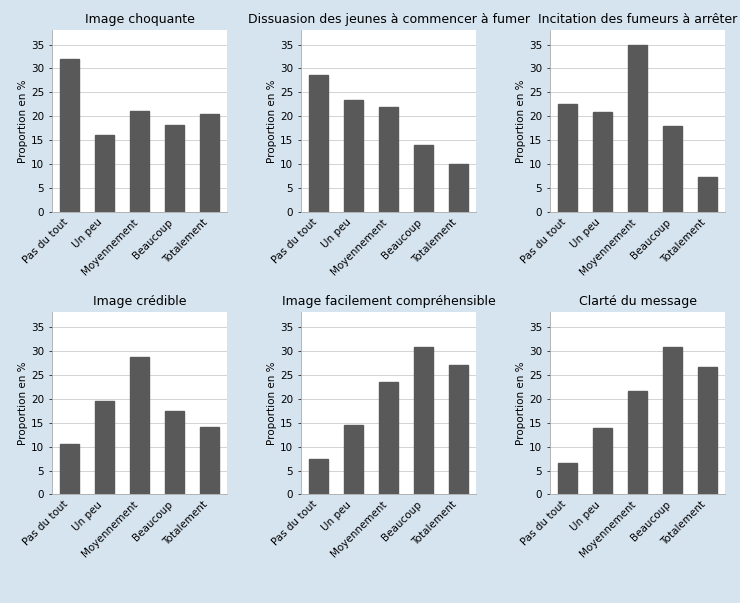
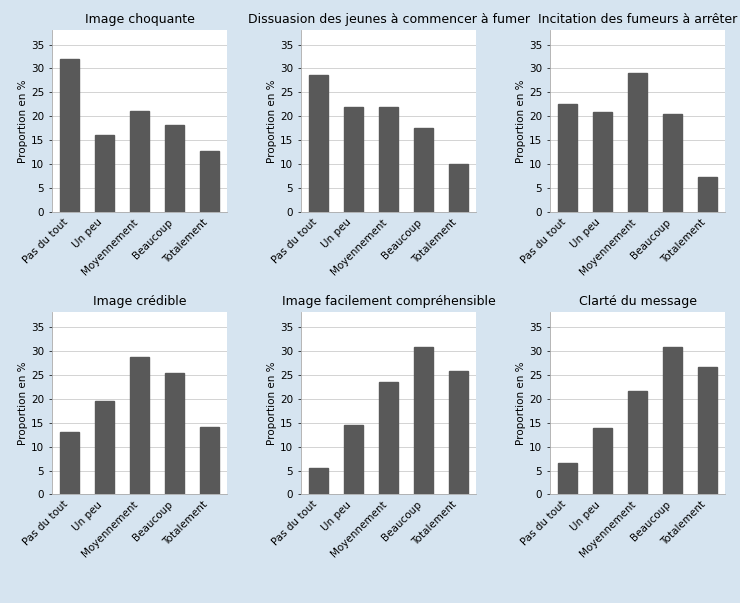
Image choquante/Totalement: 20.5 -> 12.7
Dissuasion des jeunes à commencer à fumer/Un peu: 23.5 -> 22.0
Dissuasion des jeunes à commencer à fumer/Beaucoup: 14.0 -> 17.5
Incitation des fumeurs à arrêter/Moyennement: 35.0 -> 29.0
Incitation des fumeurs à arrêter/Beaucoup: 18.0 -> 20.5
Image crédible/Pas du tout: 10.5 -> 13.0
Image crédible/Beaucoup: 17.5 -> 25.3
Image facilement compréhensible/Pas du tout: 7.5 -> 5.6
Image facilement compréhensible/Totalement: 27.0 -> 25.8
